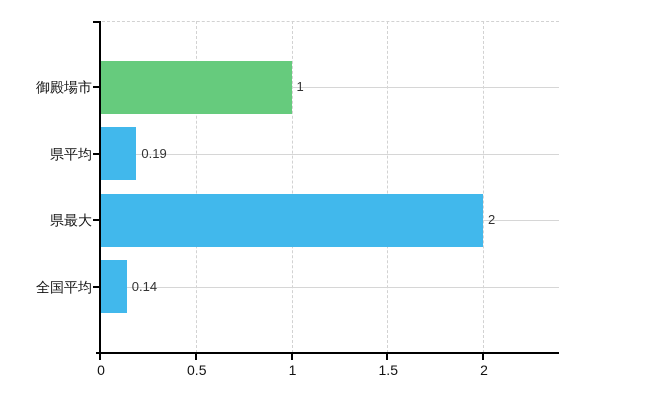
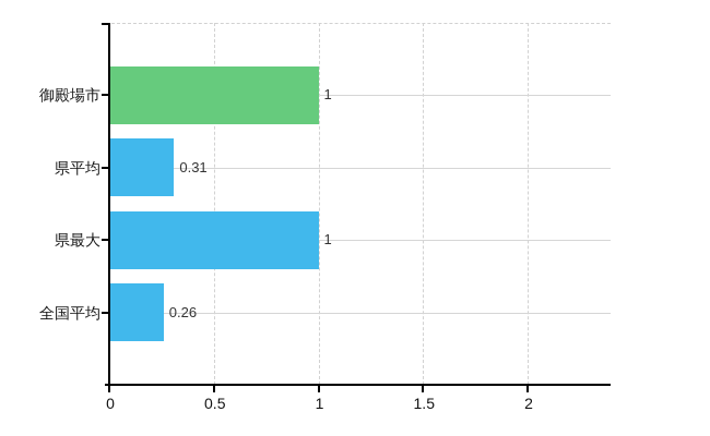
県平均: 0.19 -> 0.31
県最大: 2 -> 1
全国平均: 0.14 -> 0.26
